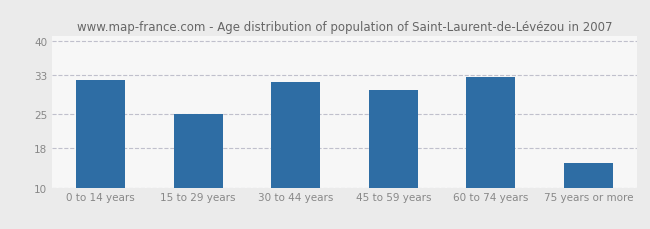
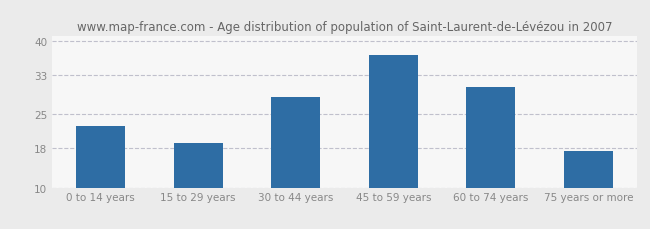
0 to 14 years: 32.0 -> 22.5
15 to 29 years: 25.0 -> 19.2
30 to 44 years: 31.5 -> 28.5
45 to 59 years: 30.0 -> 37.0
60 to 74 years: 32.5 -> 30.5
75 years or more: 15.0 -> 17.5
